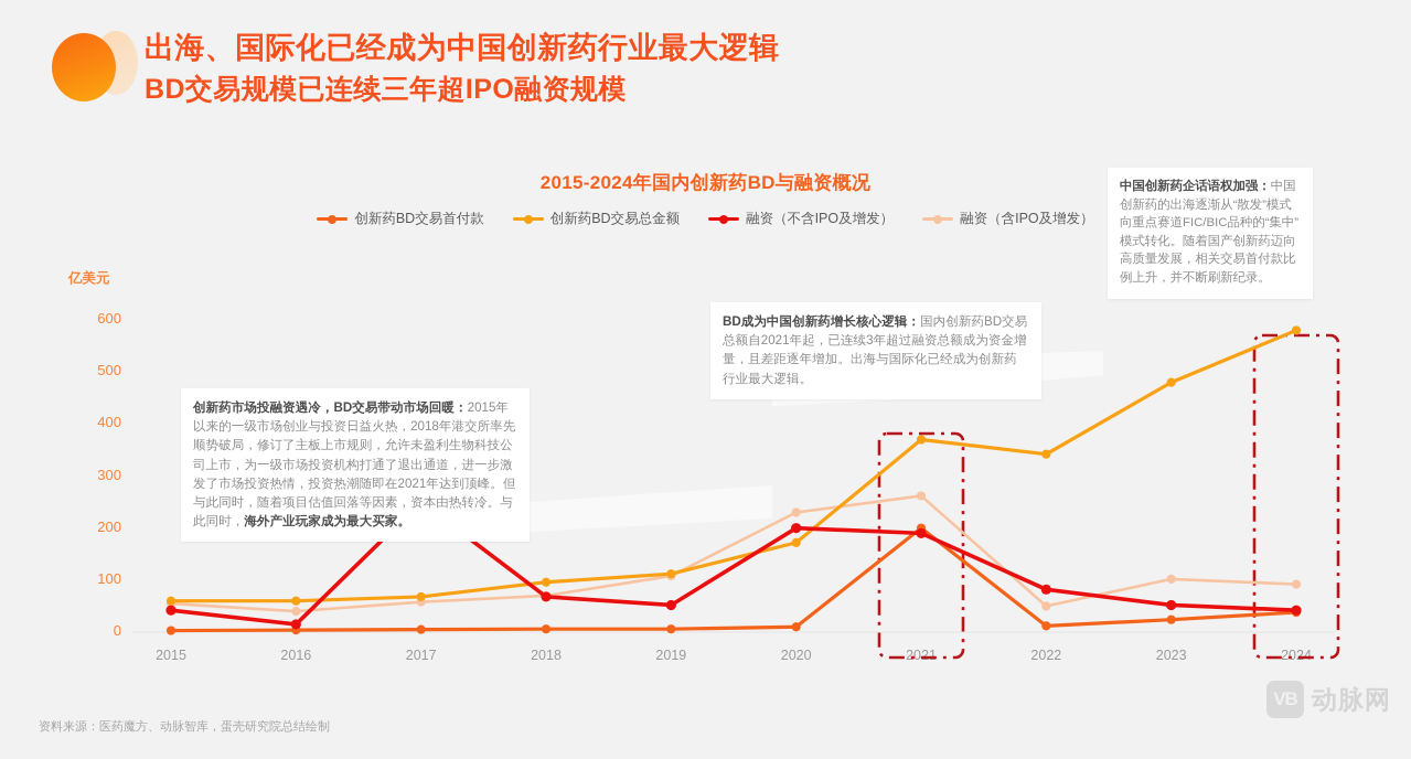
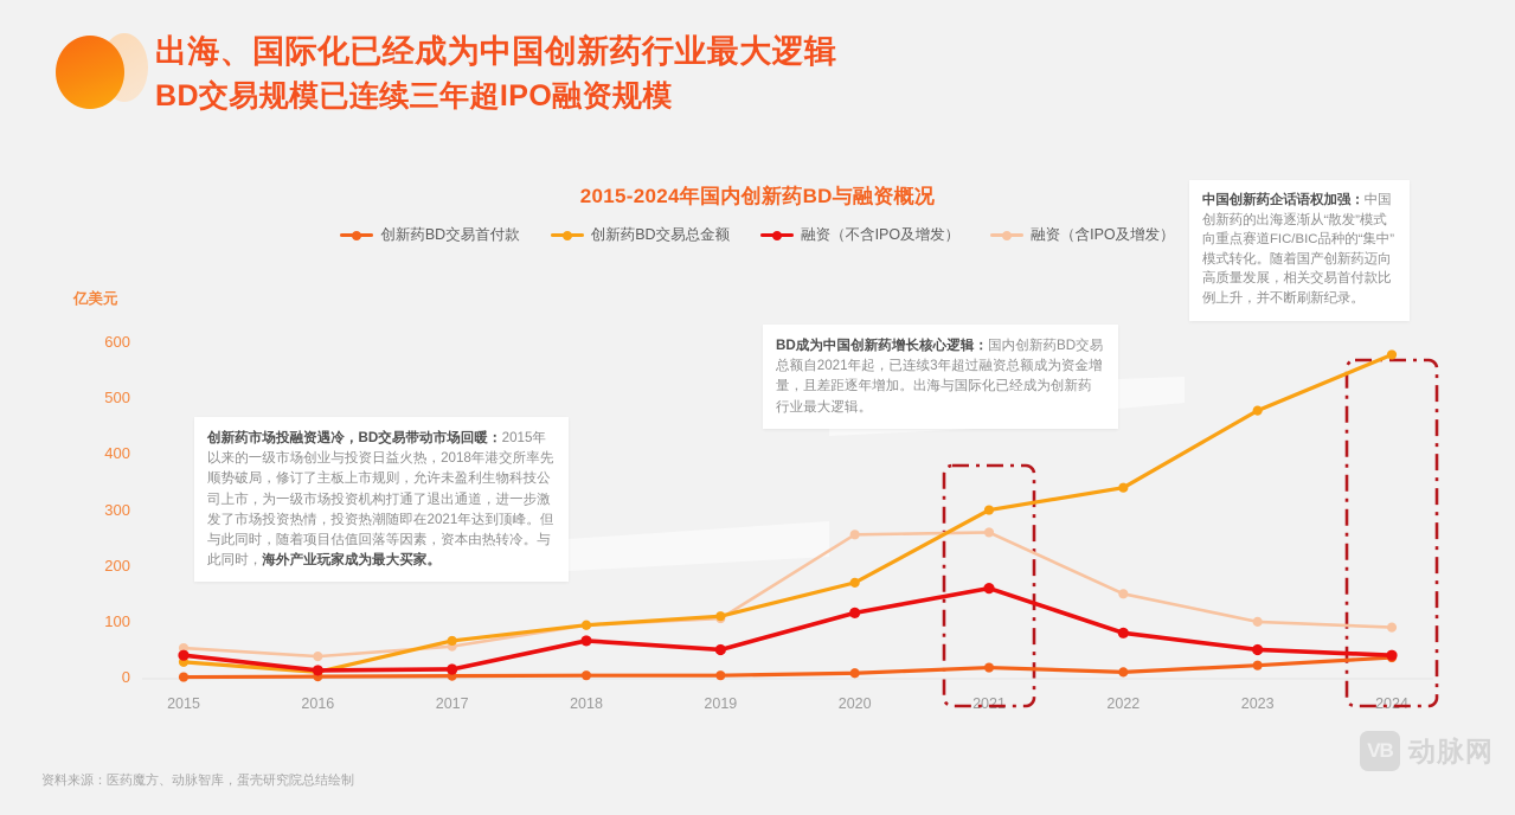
创新药BD交易总金额/2015: 60 -> 30
创新药BD交易总金额/2016: 60 -> 10
融资（不含IPO及增发）/2017: 250 -> 20
融资（含IPO及增发）/2018: 70 -> 100
融资（不含IPO及增发）/2020: 200 -> 120
融资（含IPO及增发）/2020: 230 -> 260
创新药BD交易首付款/2021: 200 -> 20
创新药BD交易总金额/2021: 370 -> 300
融资（不含IPO及增发）/2021: 190 -> 160
融资（含IPO及增发）/2022: 50 -> 150
